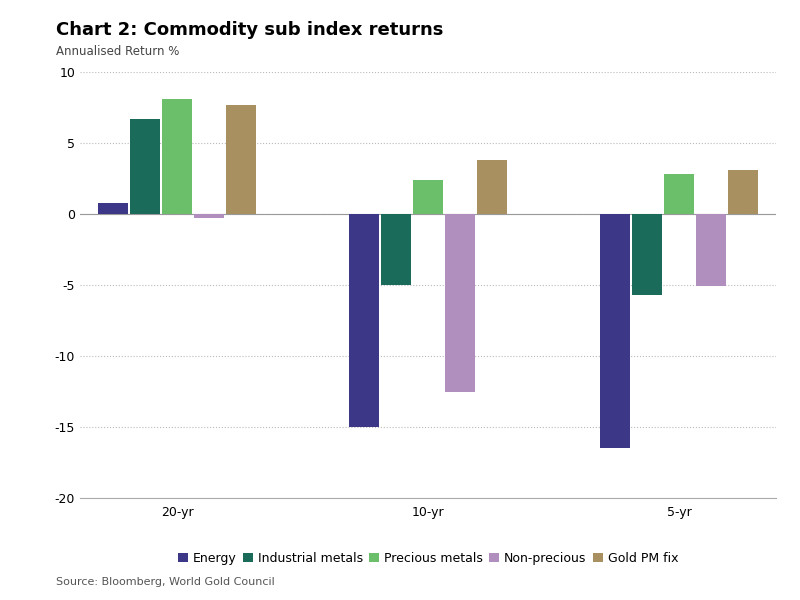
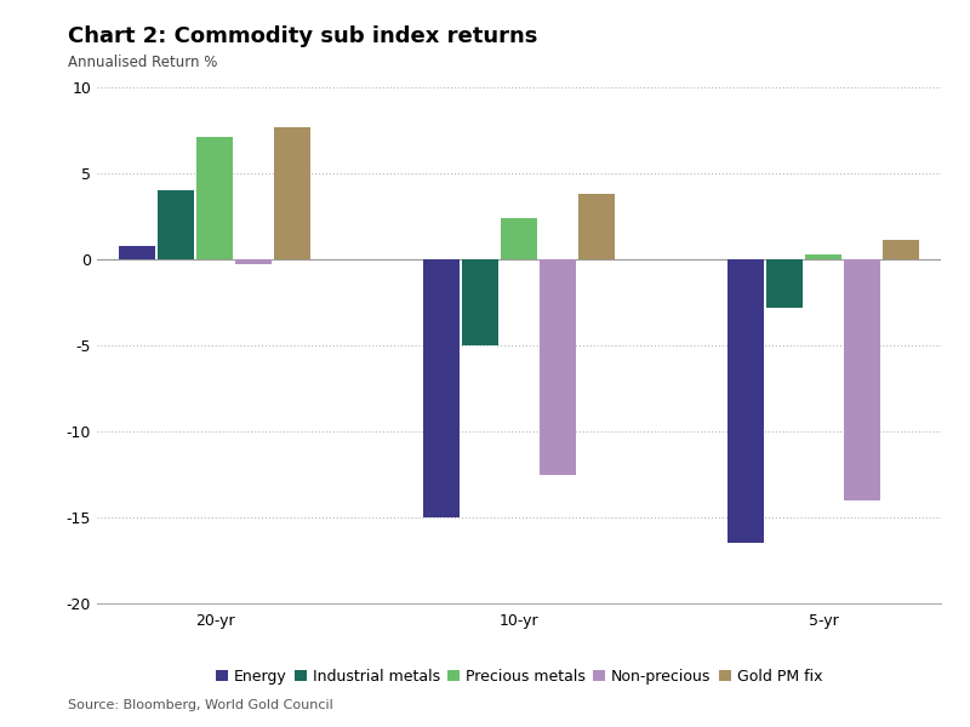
Industrial metals/20-yr: 6.7 -> 4.0
Precious metals/20-yr: 8.1 -> 7.1
Industrial metals/5-yr: -5.7 -> -2.8
Precious metals/5-yr: 2.8 -> 0.3
Non-precious/5-yr: -5.1 -> -14.0
Gold PM fix/5-yr: 3.1 -> 1.1
